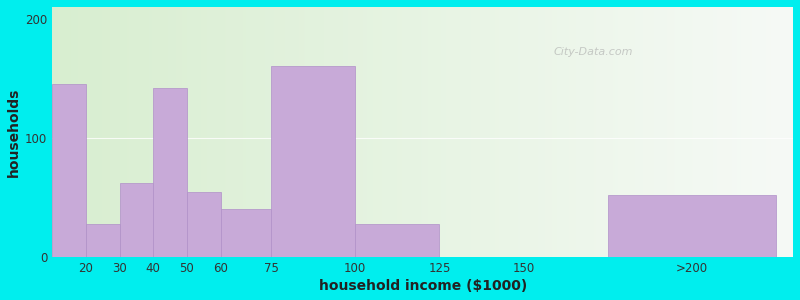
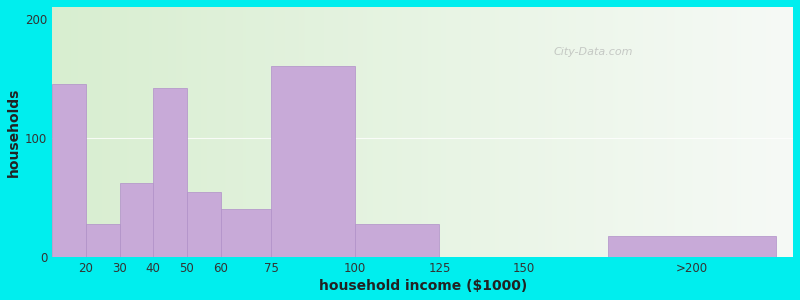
>200: 52 -> 18
